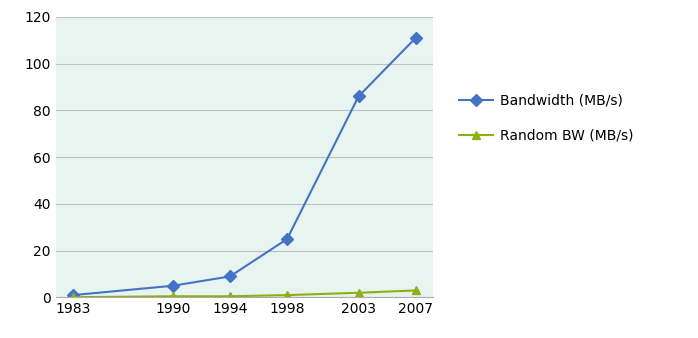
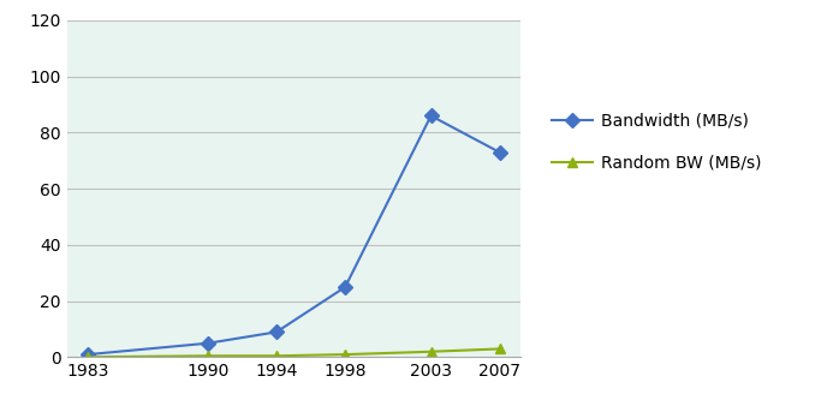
Bandwidth (MB/s)/2007: 111 -> 73
